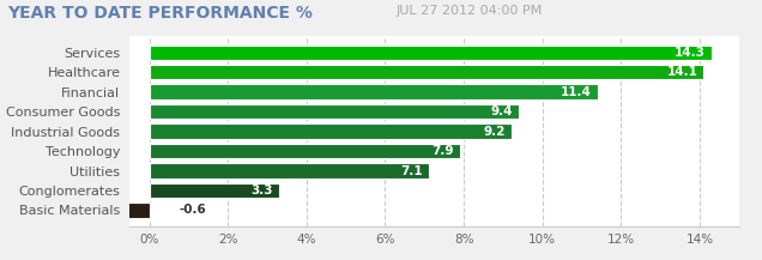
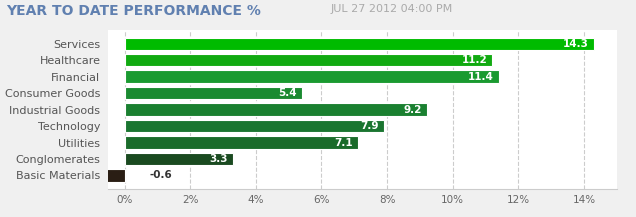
Healthcare: 14.1 -> 11.2
Consumer Goods: 9.4 -> 5.4
